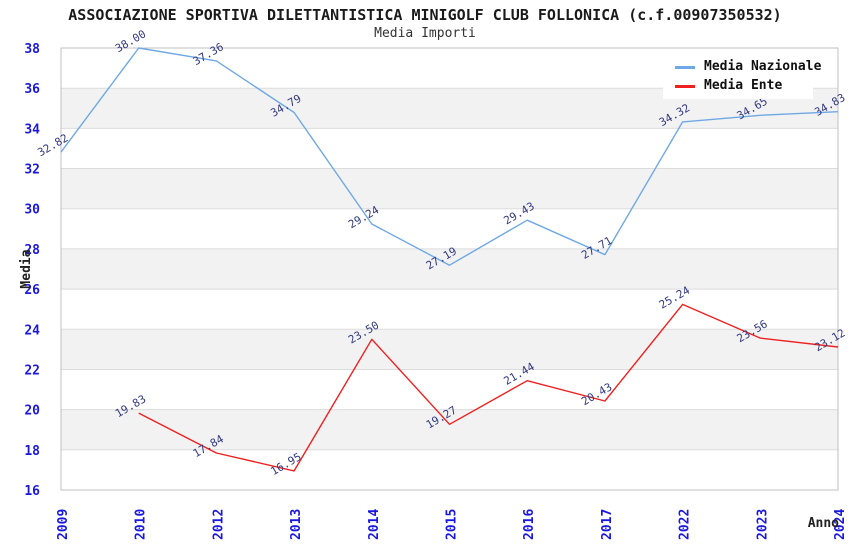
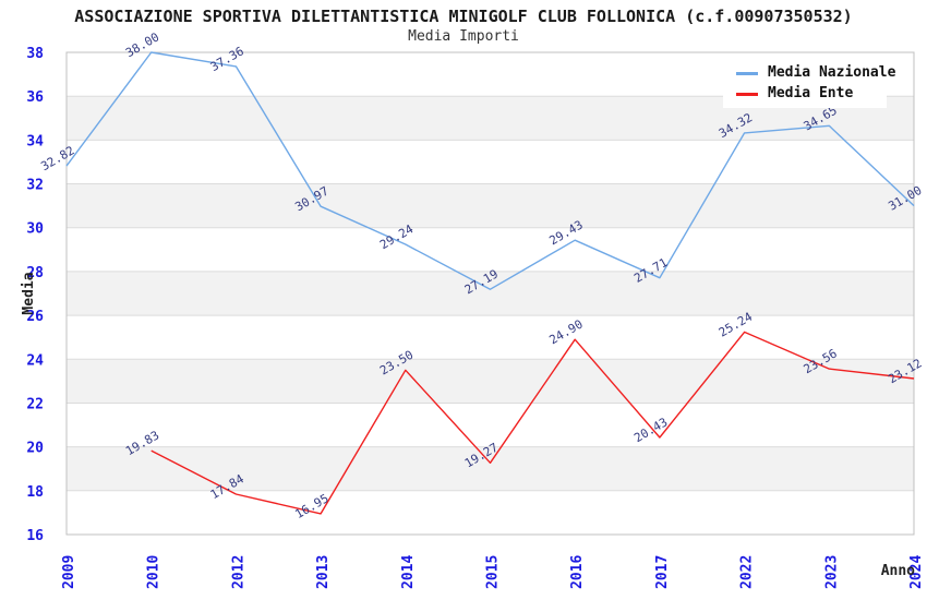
Media Nazionale/2013: 34.79 -> 30.97
Media Ente/2016: 21.44 -> 24.90
Media Nazionale/2024: 34.83 -> 31.00
